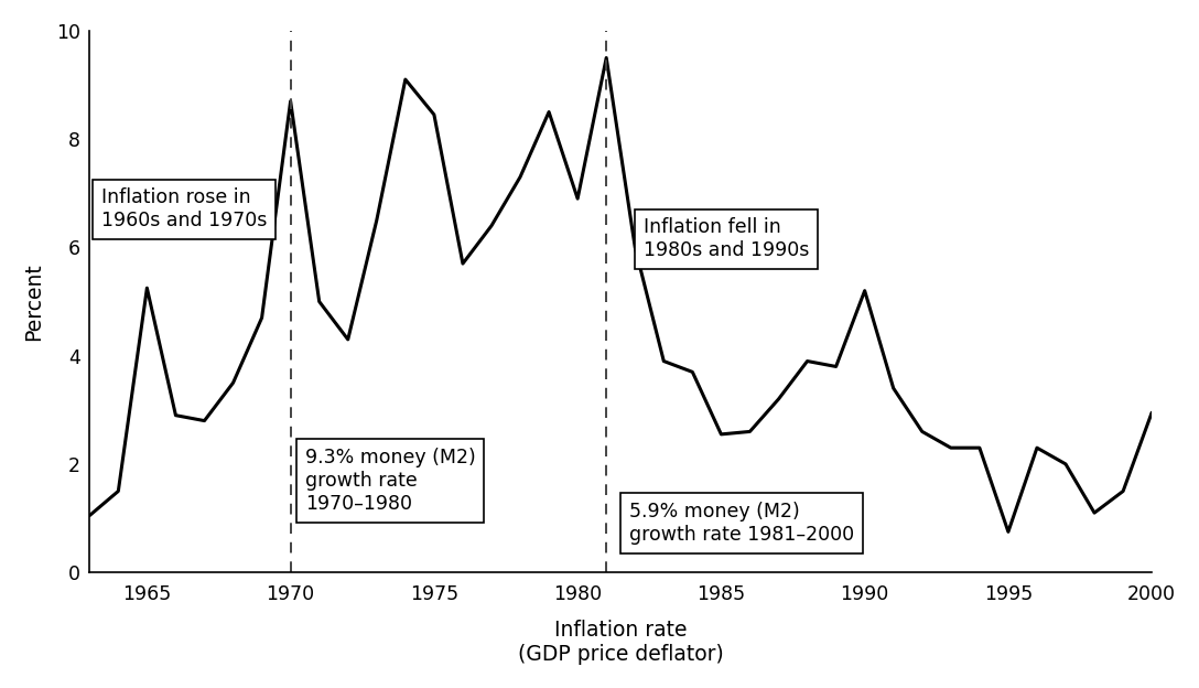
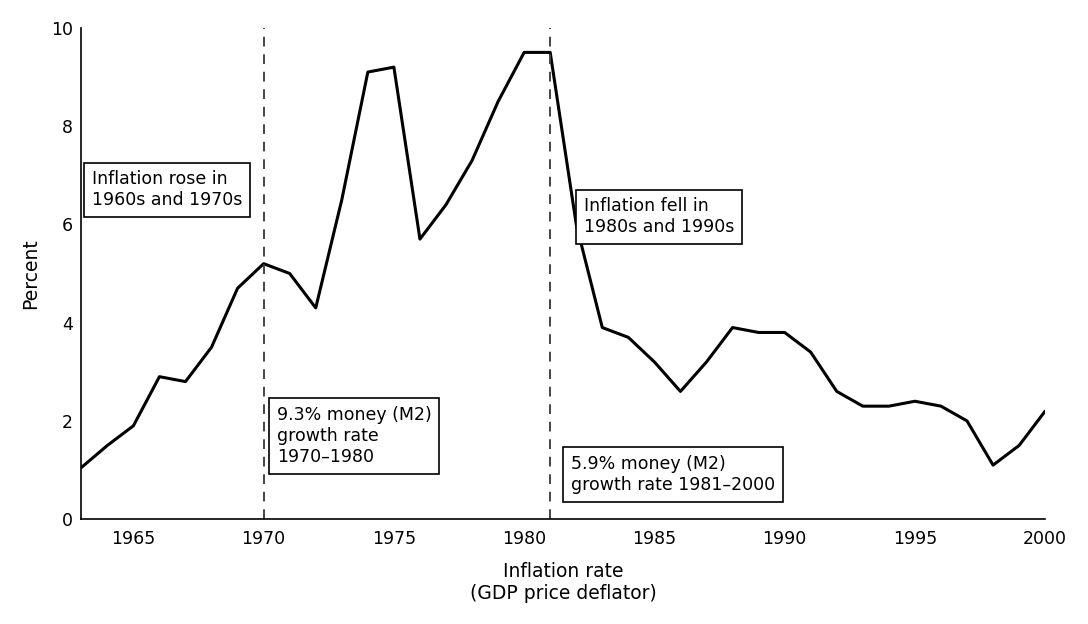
1965: 5.25 -> 1.90
1970: 8.70 -> 5.20
1975: 8.45 -> 9.20
1980: 6.90 -> 9.50
1985: 2.55 -> 3.20
1990: 5.20 -> 3.80
1995: 0.75 -> 2.40
2000: 2.95 -> 2.20
